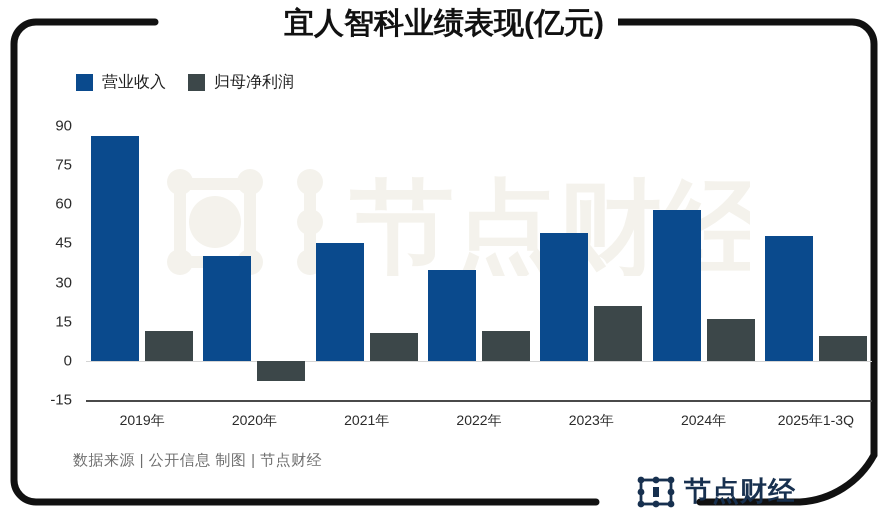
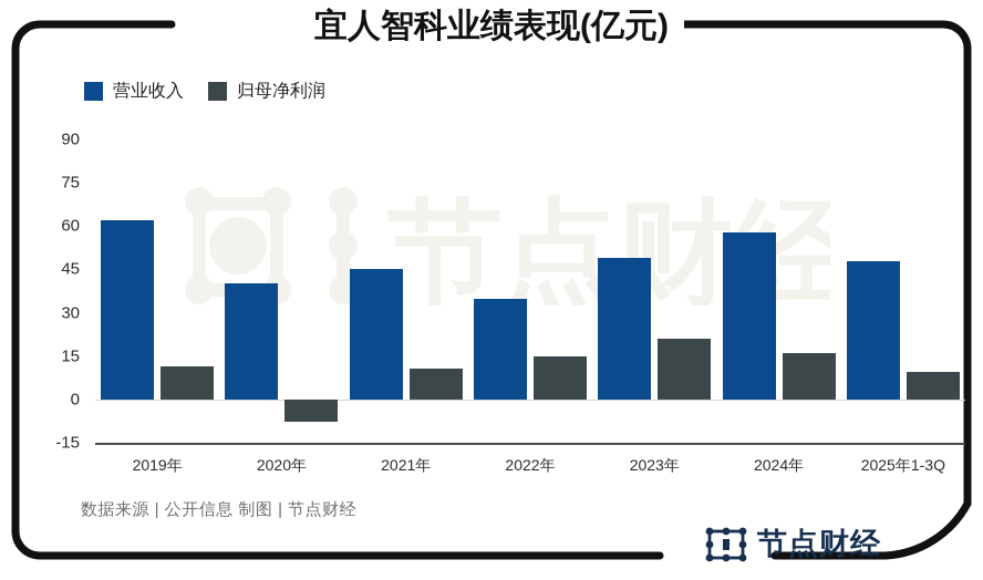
营业收入/2019年: 86 -> 62
归母净利润/2022年: 12 -> 15
